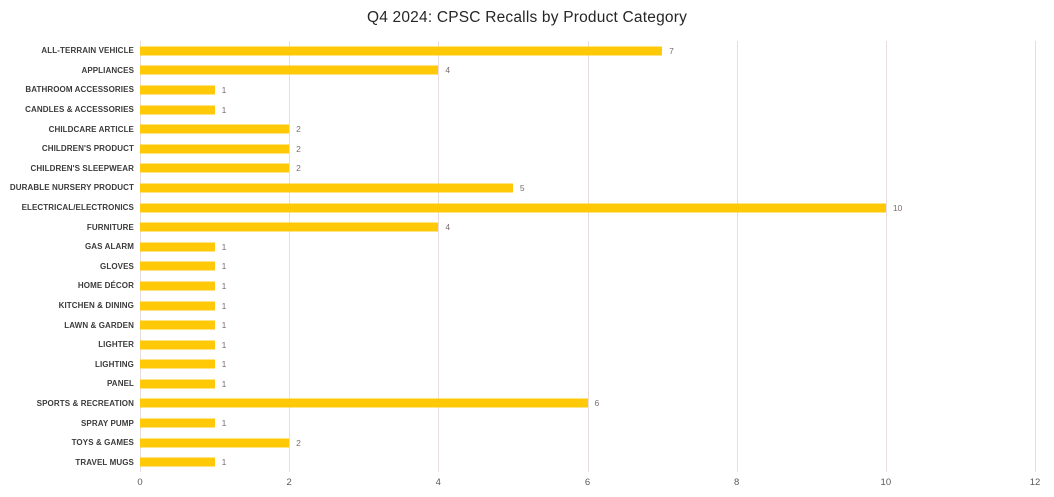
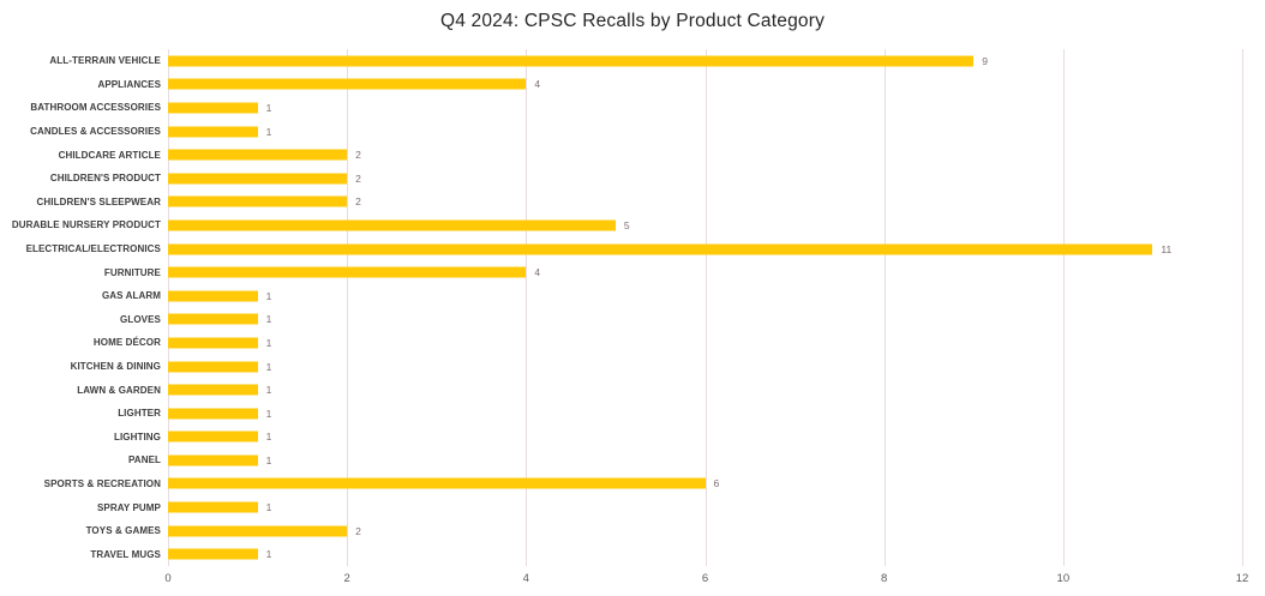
ALL-TERRAIN VEHICLE: 7 -> 9
ELECTRICAL/ELECTRONICS: 10 -> 11
